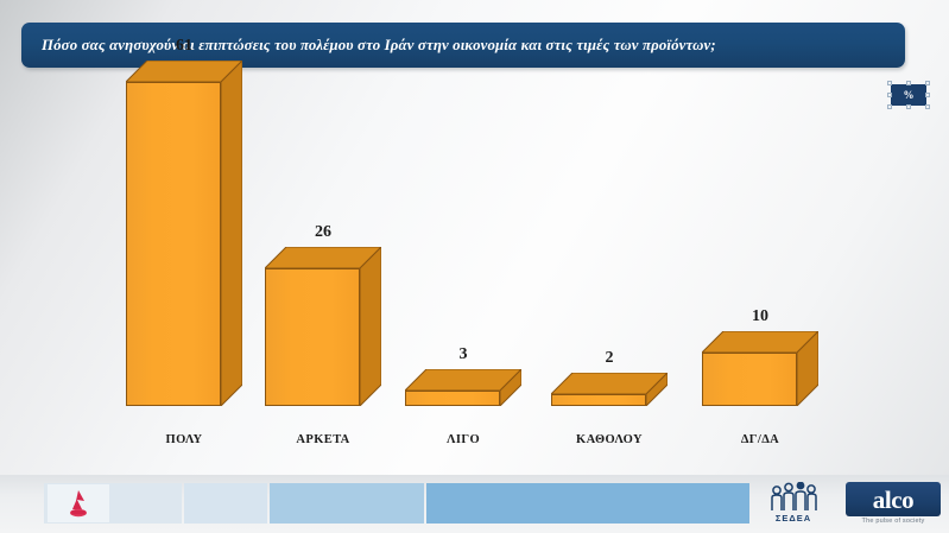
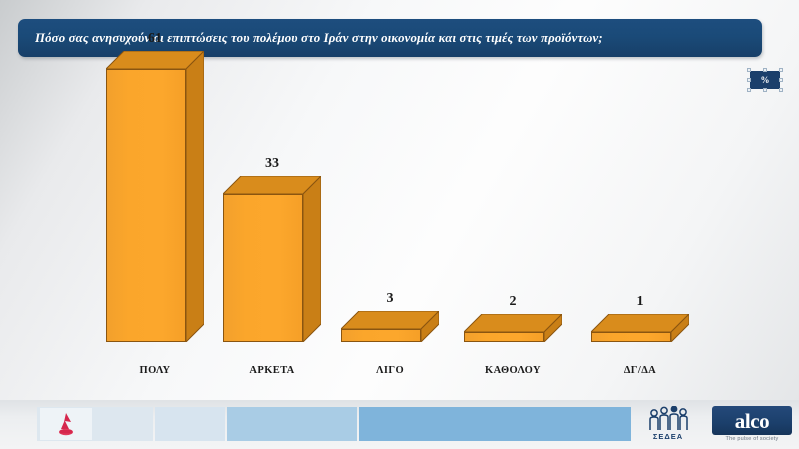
ΑΡΚΕΤΑ: 26 -> 33
ΔΓ/ΔΑ: 10 -> 1
